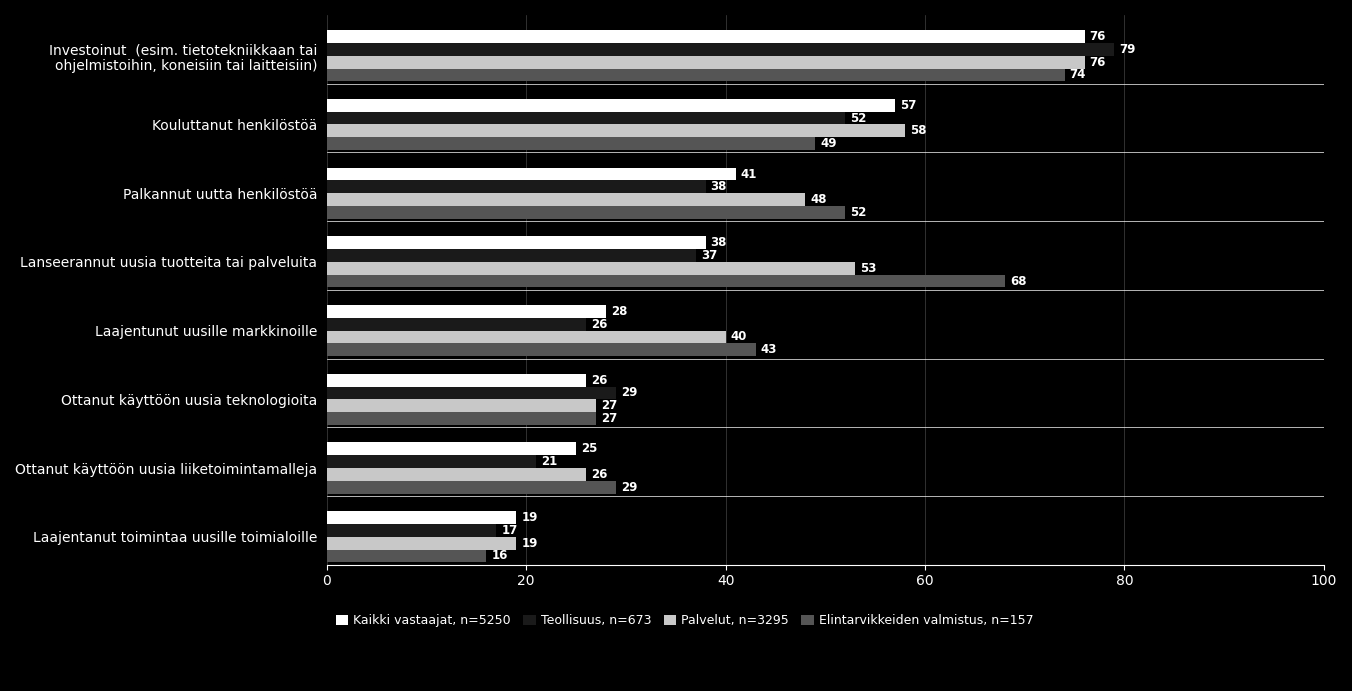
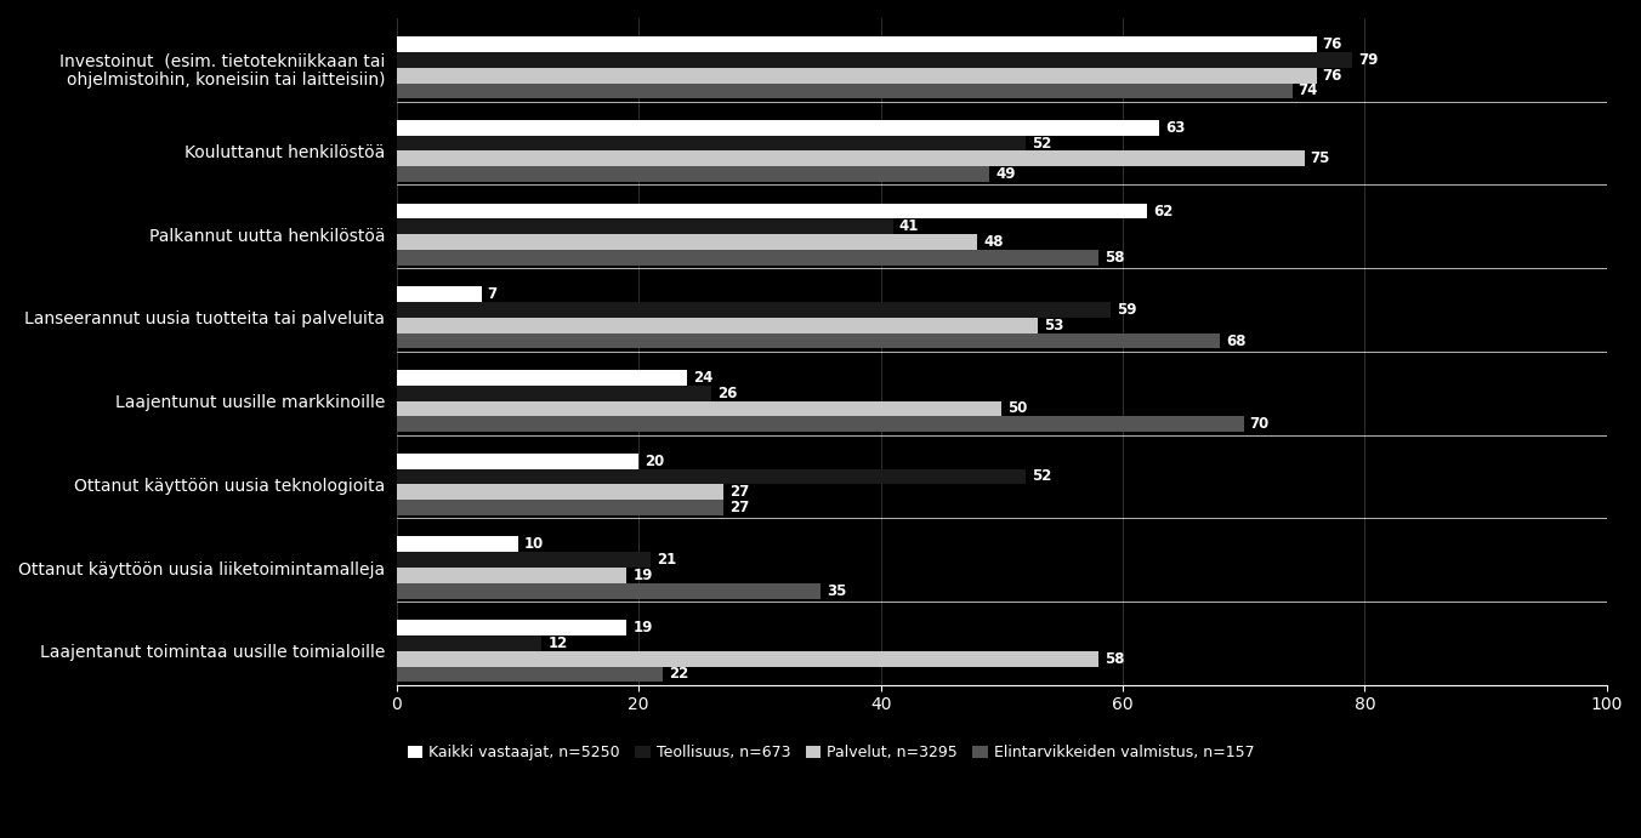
Kaikki vastaajat, n=5250/Kouluttanut henkilöstöä: 57 -> 63
Palvelut, n=3295/Kouluttanut henkilöstöä: 58 -> 75
Kaikki vastaajat, n=5250/Palkannut uutta henkilöstöä: 41 -> 62
Teollisuus, n=673/Palkannut uutta henkilöstöä: 38 -> 41
Elintarvikkeiden valmistus, n=157/Palkannut uutta henkilöstöä: 52 -> 58
Kaikki vastaajat, n=5250/Lanseerannut uusia tuotteita tai palveluita: 38 -> 7
Teollisuus, n=673/Lanseerannut uusia tuotteita tai palveluita: 37 -> 59
Kaikki vastaajat, n=5250/Laajentunut uusille markkinoille: 28 -> 24
Palvelut, n=3295/Laajentunut uusille markkinoille: 40 -> 50
Elintarvikkeiden valmistus, n=157/Laajentunut uusille markkinoille: 43 -> 70
Kaikki vastaajat, n=5250/Ottanut käyttöön uusia teknologioita: 26 -> 20
Teollisuus, n=673/Ottanut käyttöön uusia teknologioita: 29 -> 52
Kaikki vastaajat, n=5250/Ottanut käyttöön uusia liiketoimintamalleja: 25 -> 10
Palvelut, n=3295/Ottanut käyttöön uusia liiketoimintamalleja: 26 -> 19
Elintarvikkeiden valmistus, n=157/Ottanut käyttöön uusia liiketoimintamalleja: 29 -> 35
Teollisuus, n=673/Laajentanut toimintaa uusille toimialoille: 17 -> 12
Palvelut, n=3295/Laajentanut toimintaa uusille toimialoille: 19 -> 58
Elintarvikkeiden valmistus, n=157/Laajentanut toimintaa uusille toimialoille: 16 -> 22
